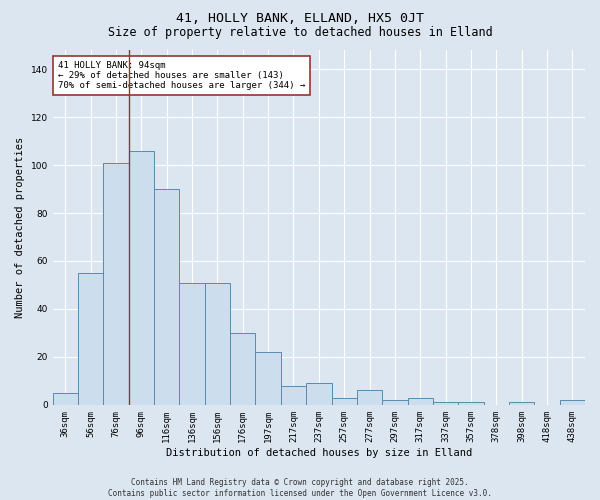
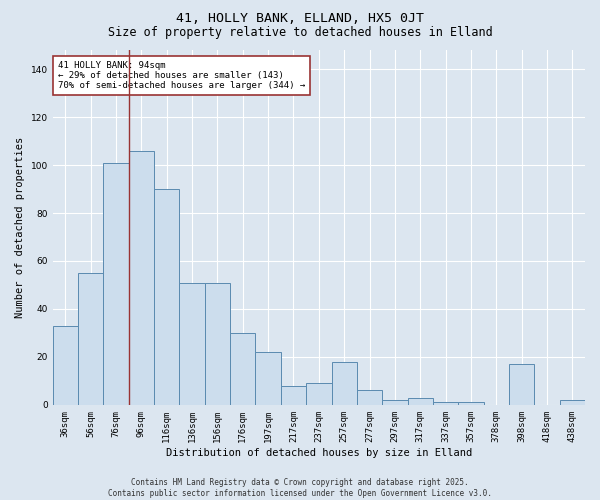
36sqm: 5 -> 33
257sqm: 3 -> 18
398sqm: 1 -> 17
